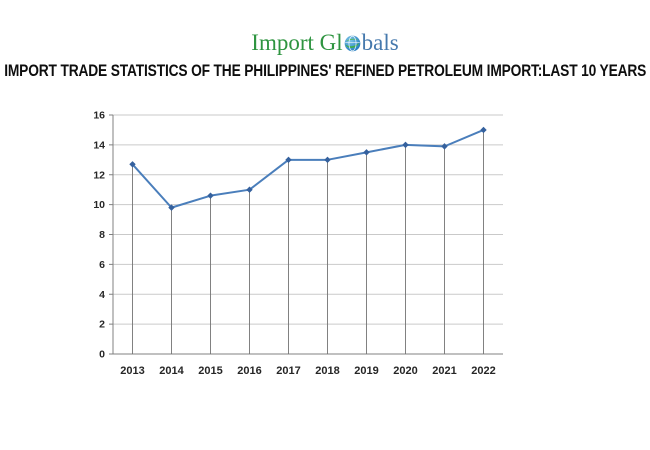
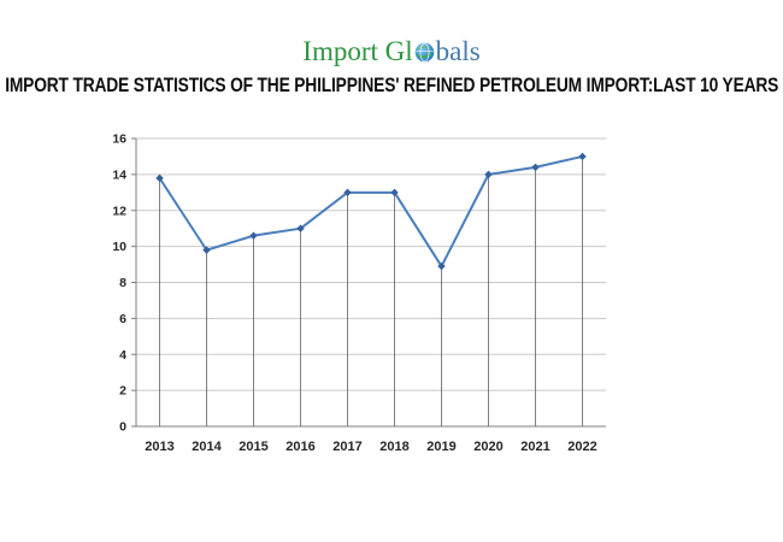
2013: 12.7 -> 13.8
2019: 13.5 -> 8.9
2021: 13.9 -> 14.4
